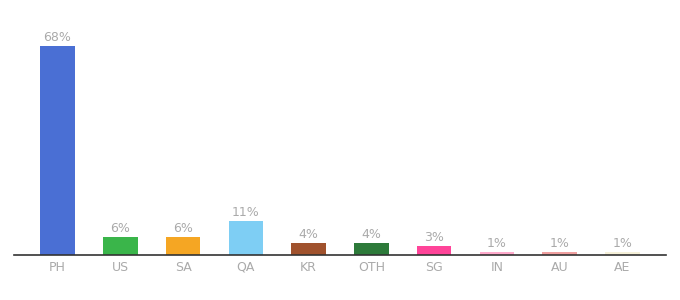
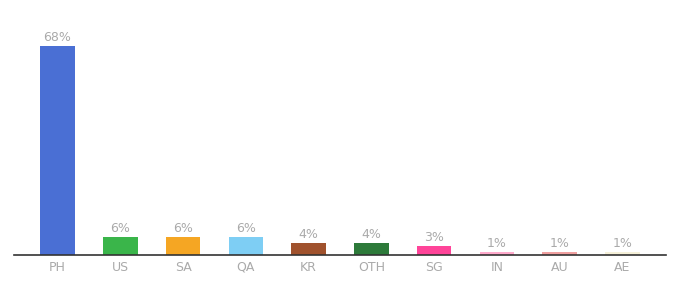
QA: 11% -> 6%
